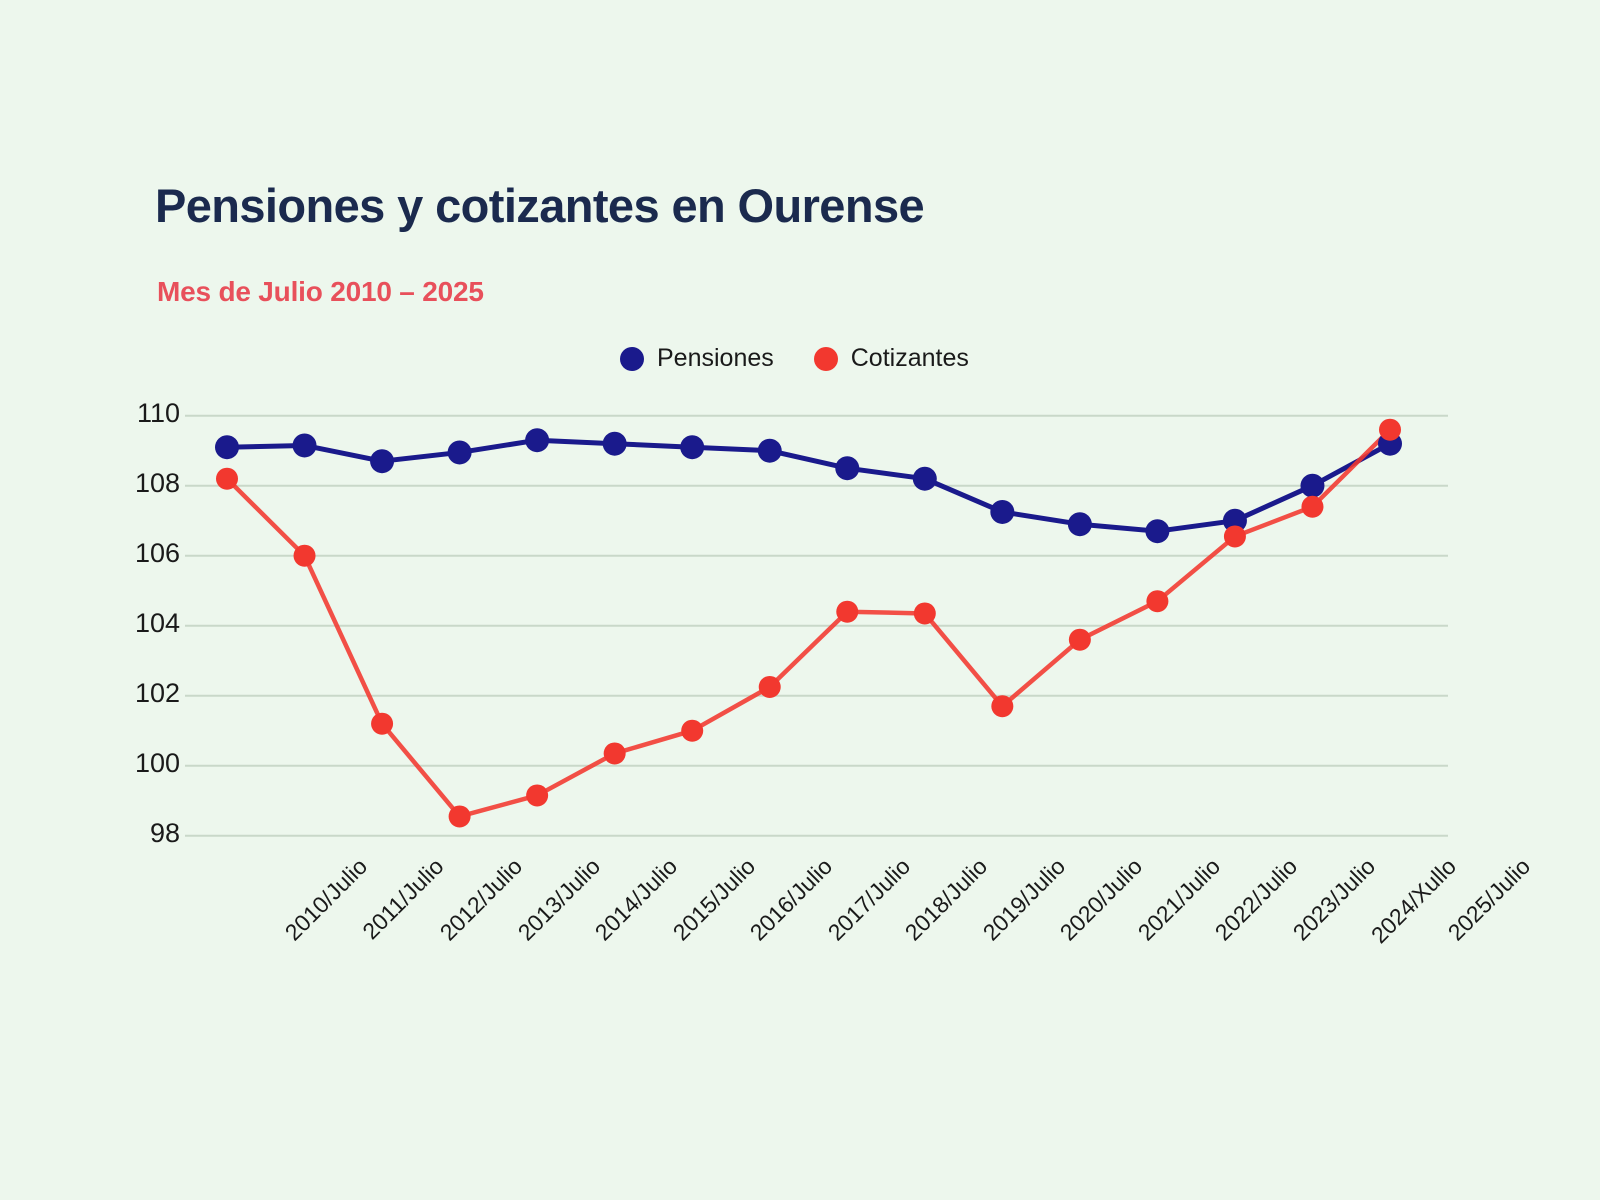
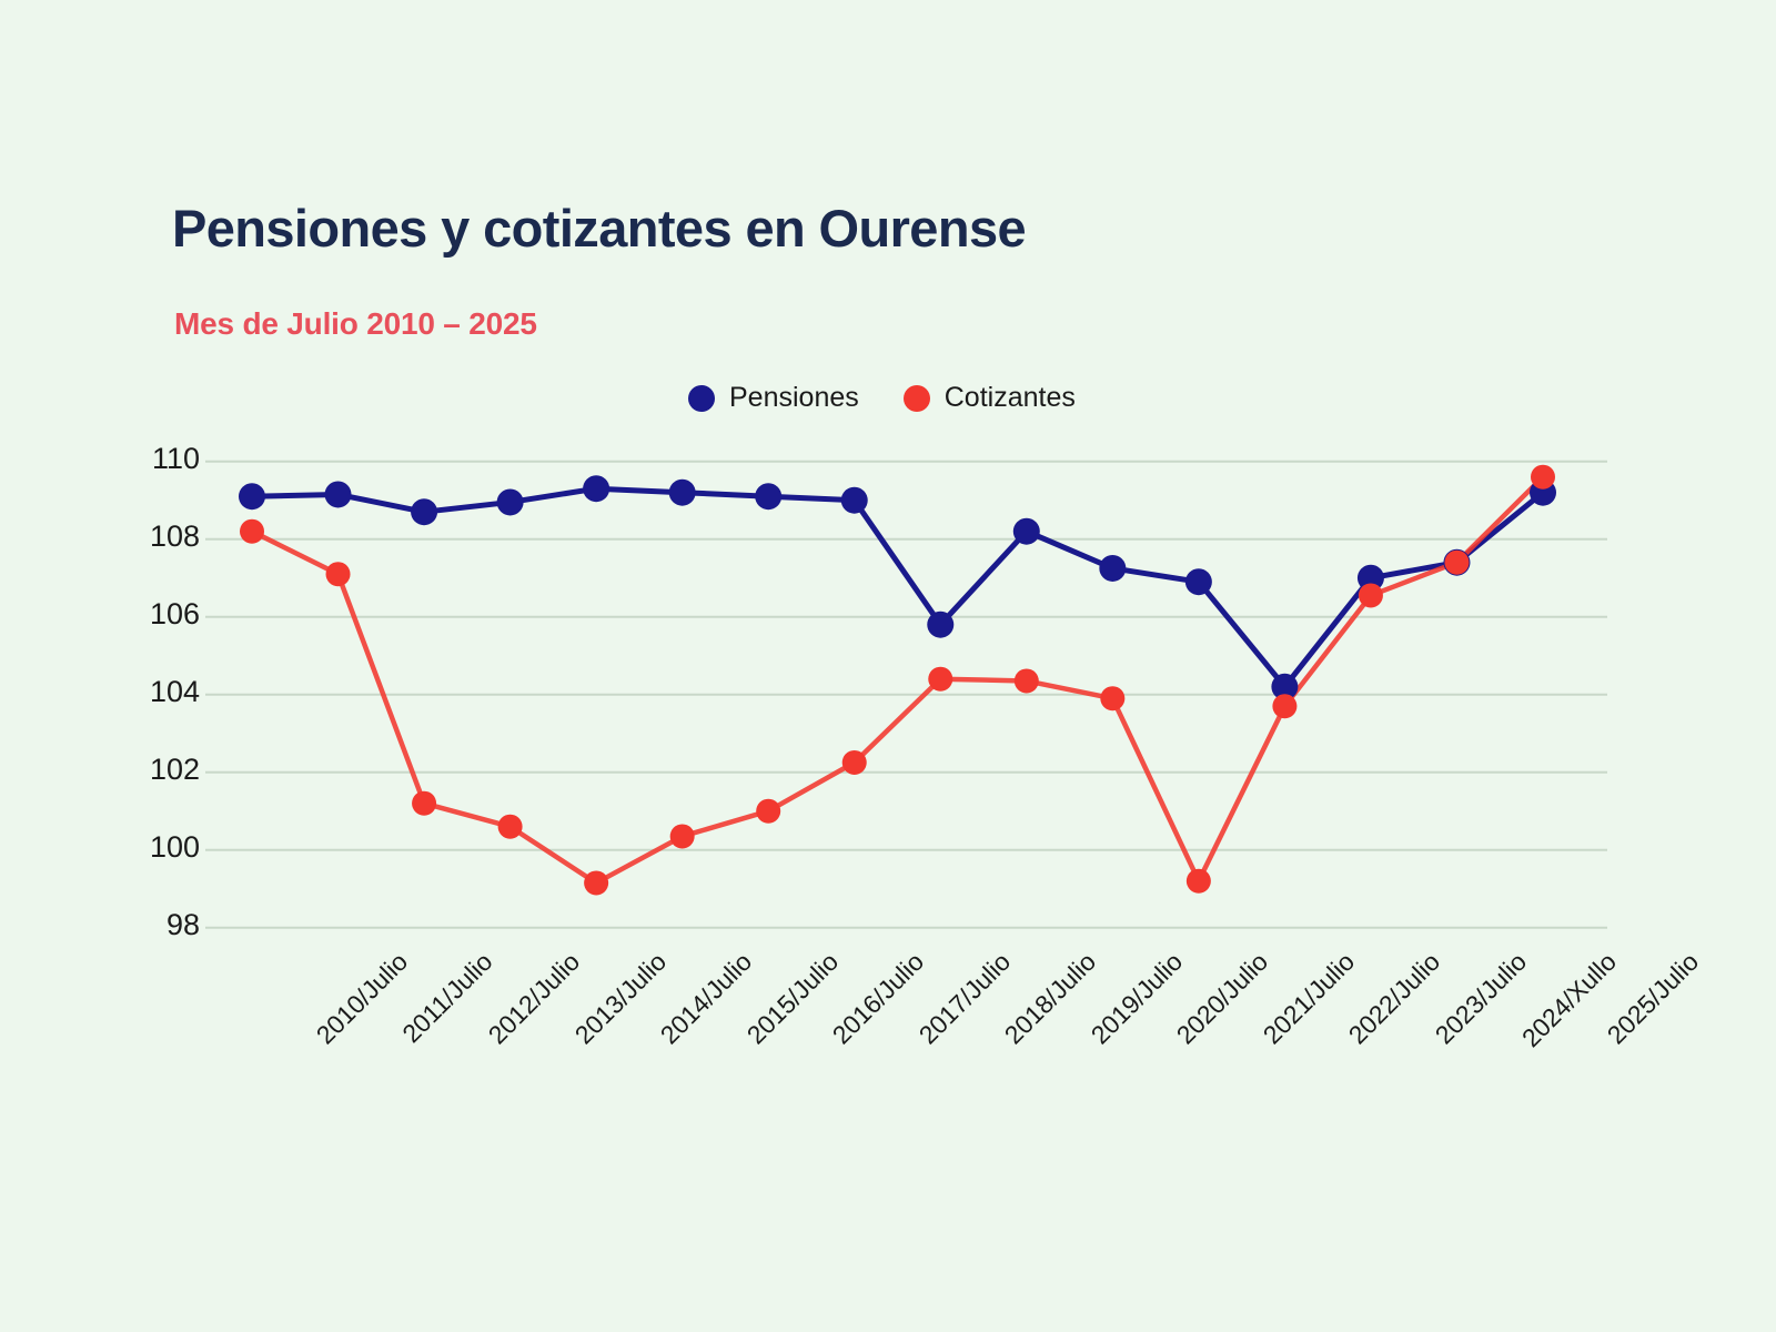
Cotizantes/2011/Julio: 106.0 -> 107.1
Cotizantes/2013/Julio: 98.5 -> 100.6
Pensiones/2018/Julio: 108.5 -> 105.8
Cotizantes/2020/Julio: 101.7 -> 103.9
Cotizantes/2021/Julio: 103.6 -> 99.2
Pensiones/2022/Julio: 106.7 -> 104.2
Cotizantes/2022/Julio: 104.7 -> 103.7
Pensiones/2024/Xullo: 108.0 -> 107.4
